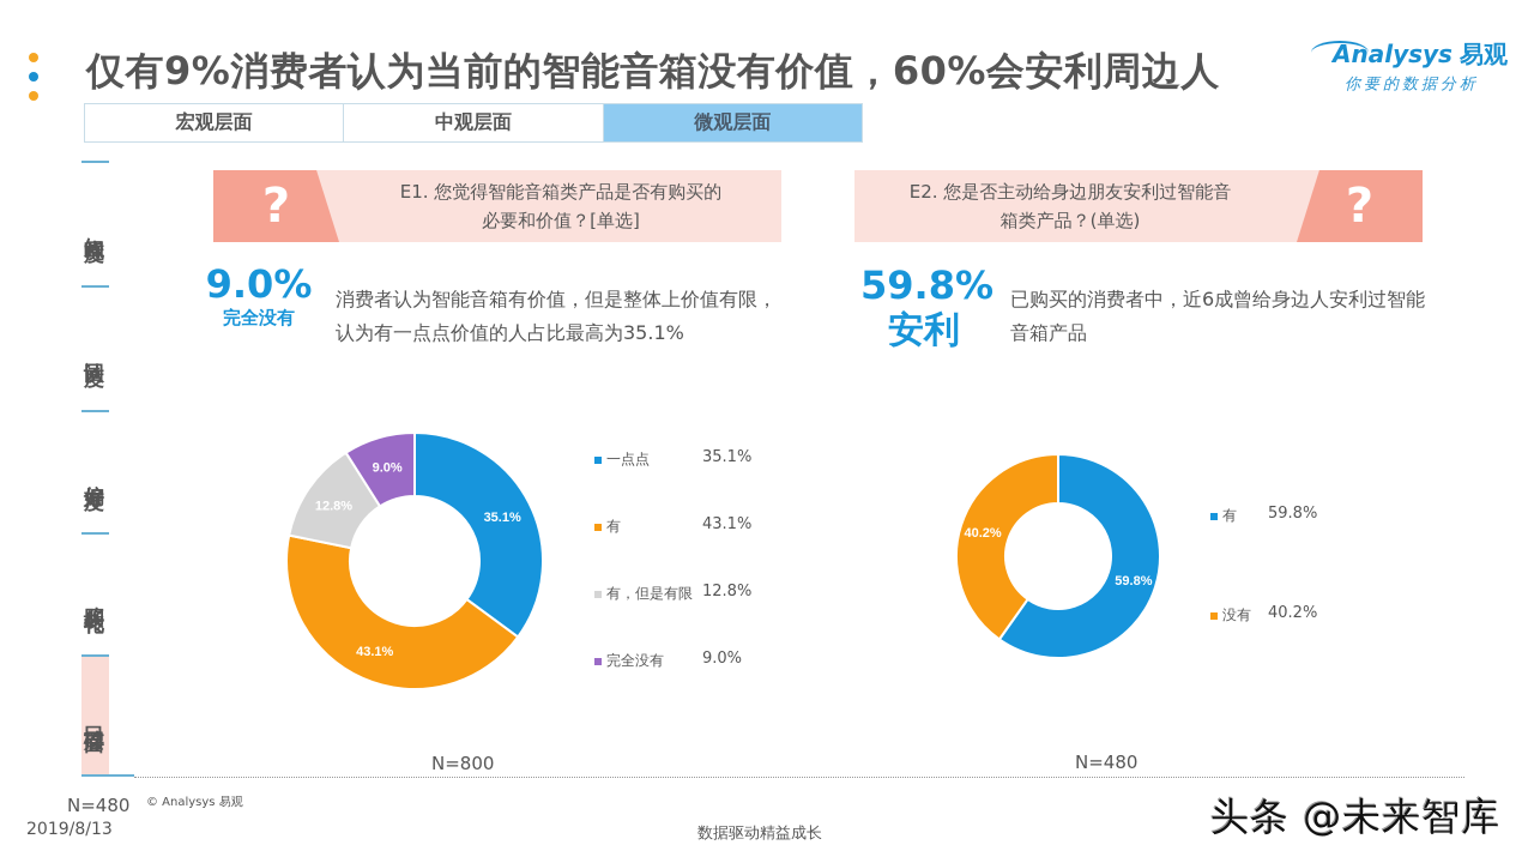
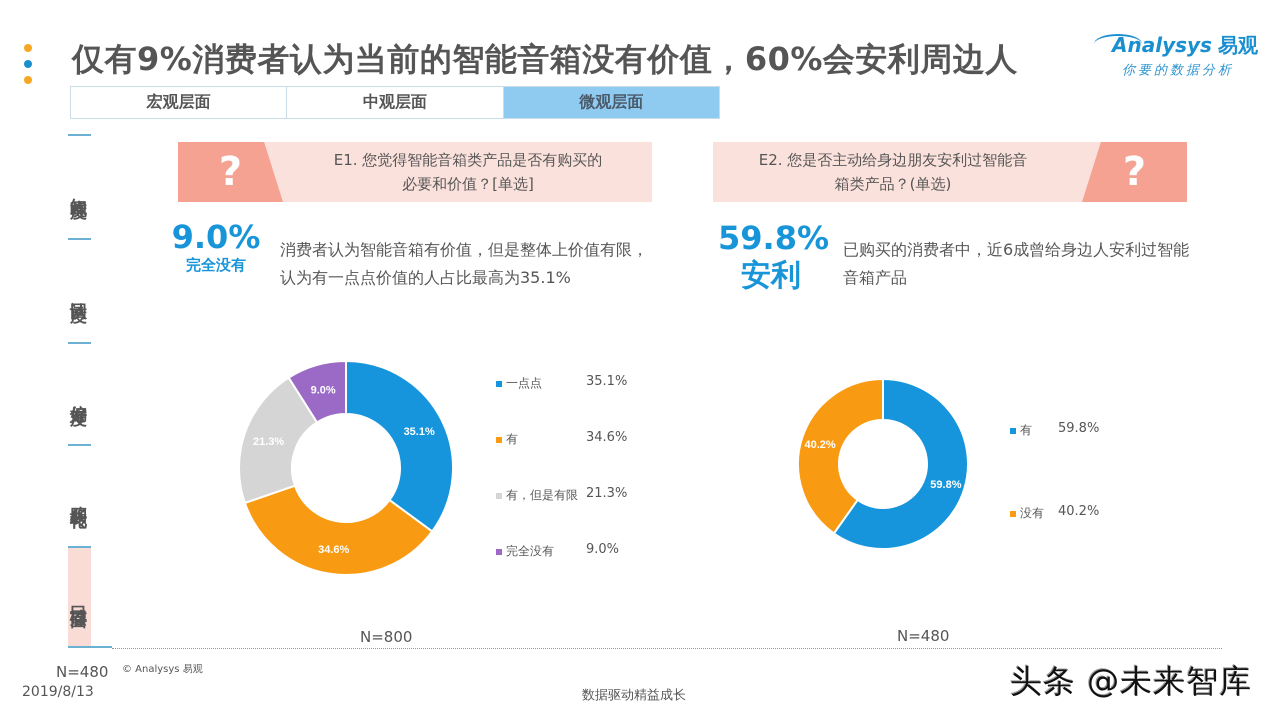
E1. 您觉得智能音箱类产品是否有购买的必要和价值？[单选]/有: 43.1% -> 34.6%
E1. 您觉得智能音箱类产品是否有购买的必要和价值？[单选]/有，但是有限: 12.8% -> 21.3%
